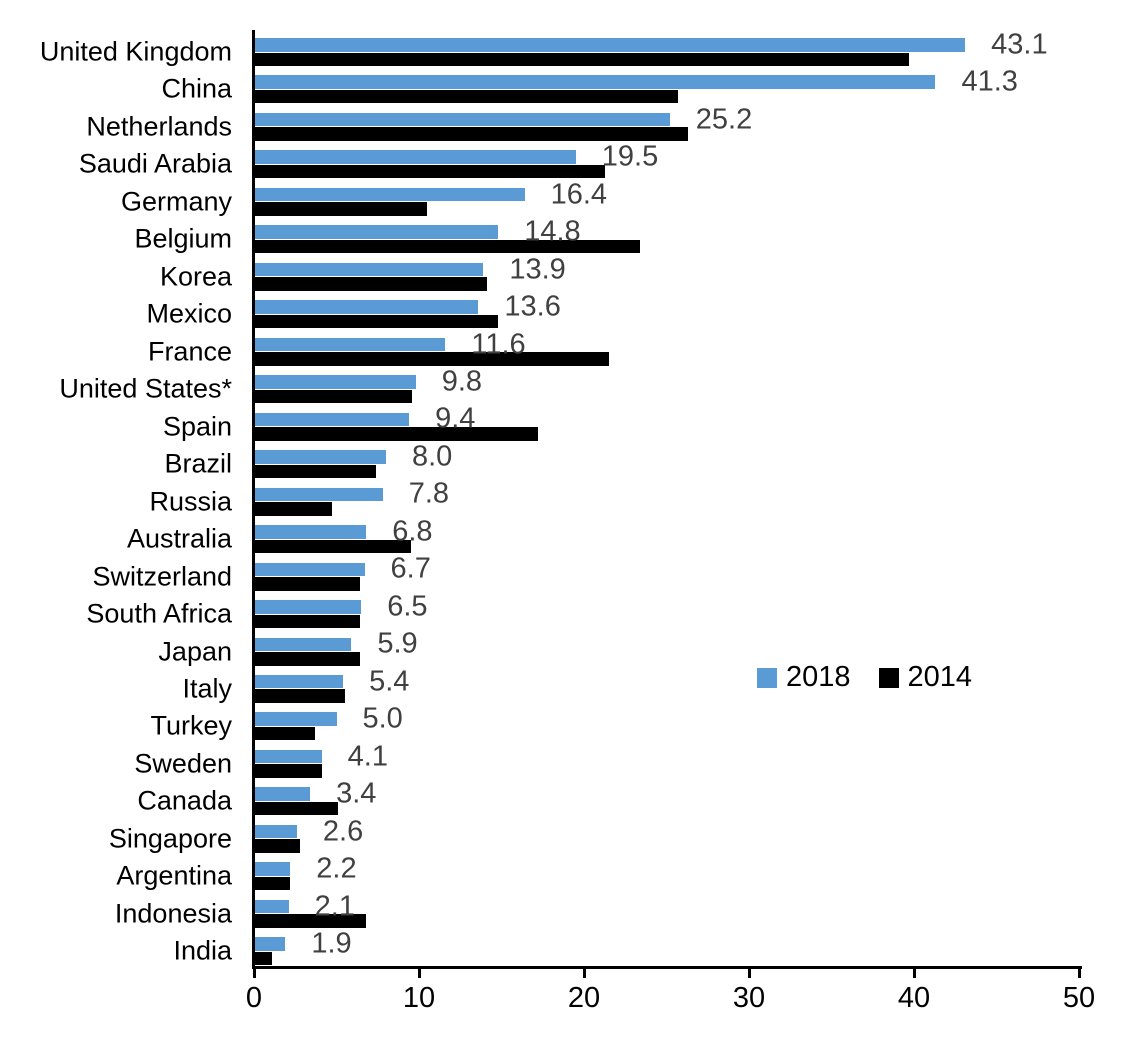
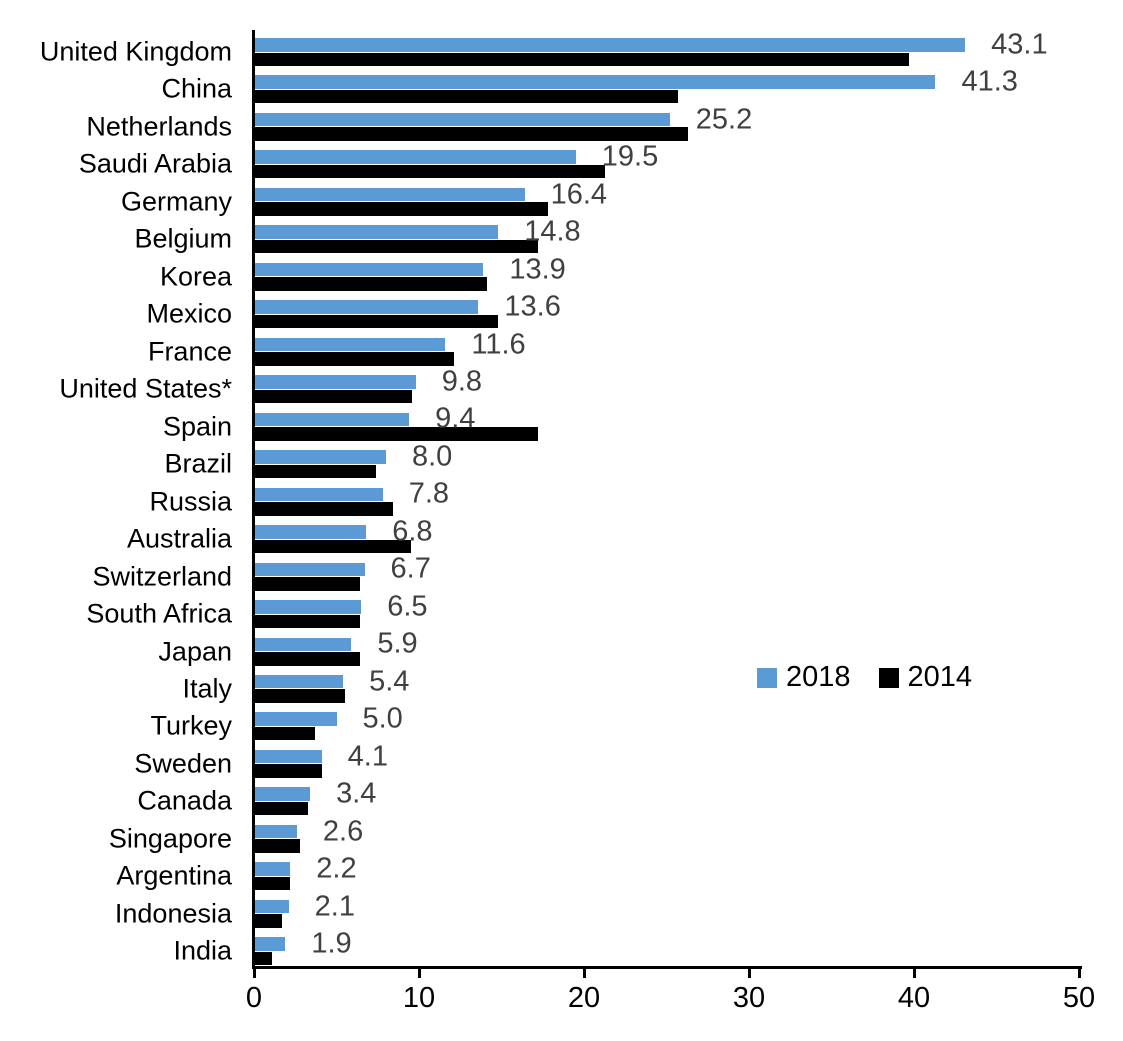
2014/Germany: 10.5 -> 17.8
2014/Belgium: 23.4 -> 17.2
2014/France: 21.5 -> 12.1
2014/Russia: 4.7 -> 8.4
2014/Canada: 5.1 -> 3.3
2014/Indonesia: 6.8 -> 1.7
